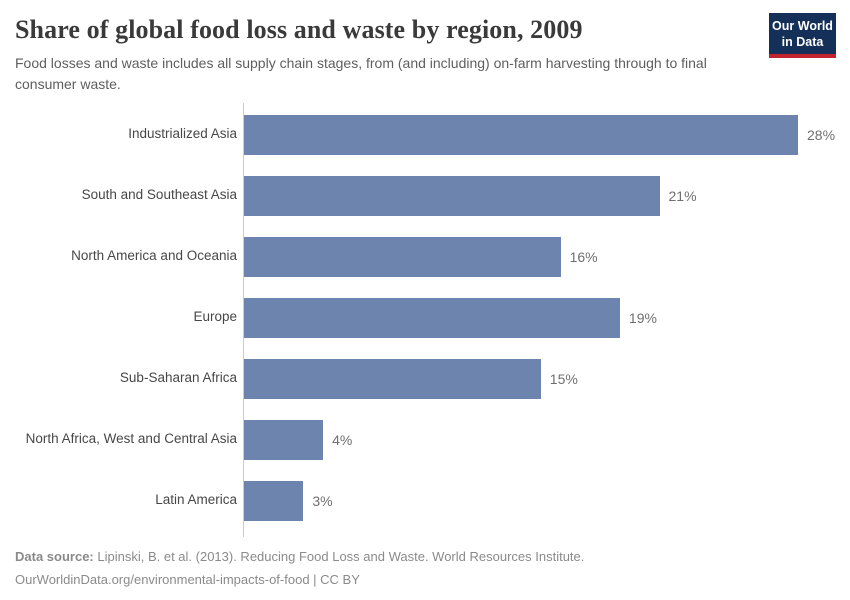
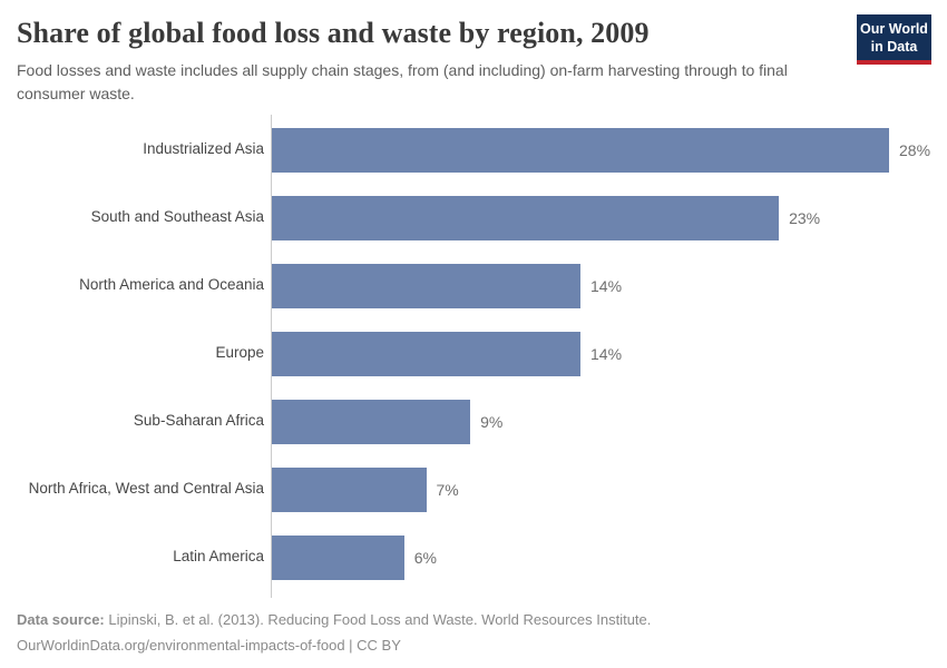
South and Southeast Asia: 21% -> 23%
North America and Oceania: 16% -> 14%
Europe: 19% -> 14%
Sub-Saharan Africa: 15% -> 9%
North Africa, West and Central Asia: 4% -> 7%
Latin America: 3% -> 6%
